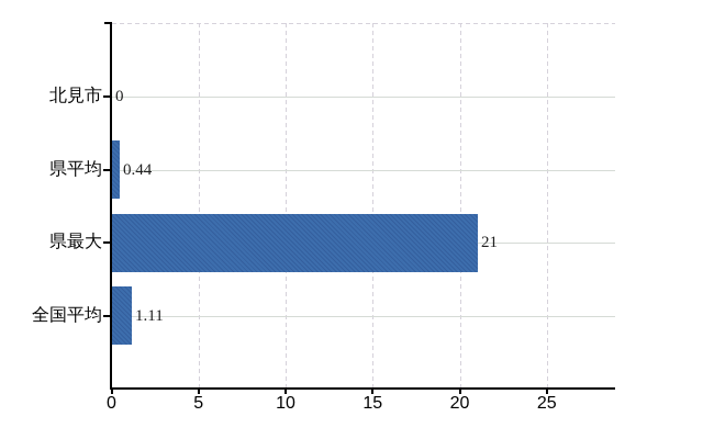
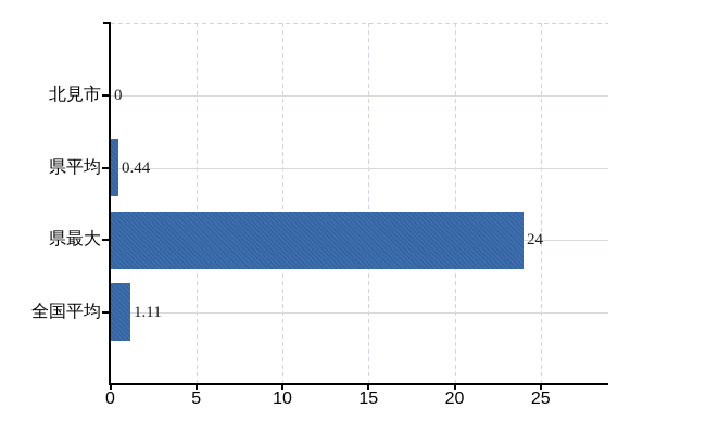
県最大: 21 -> 24
